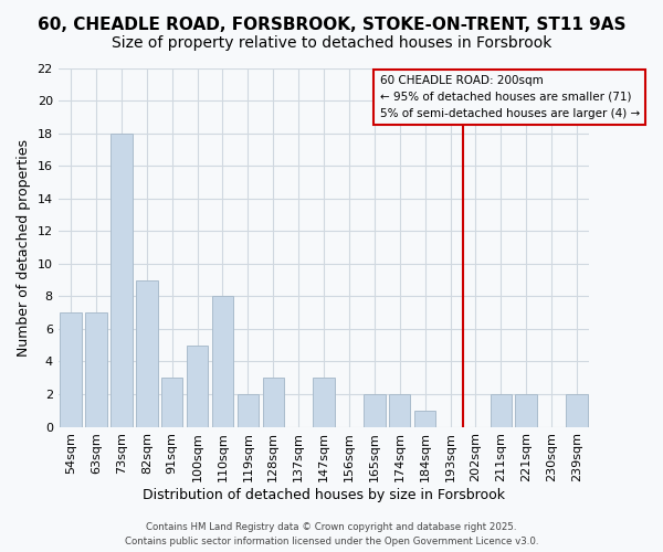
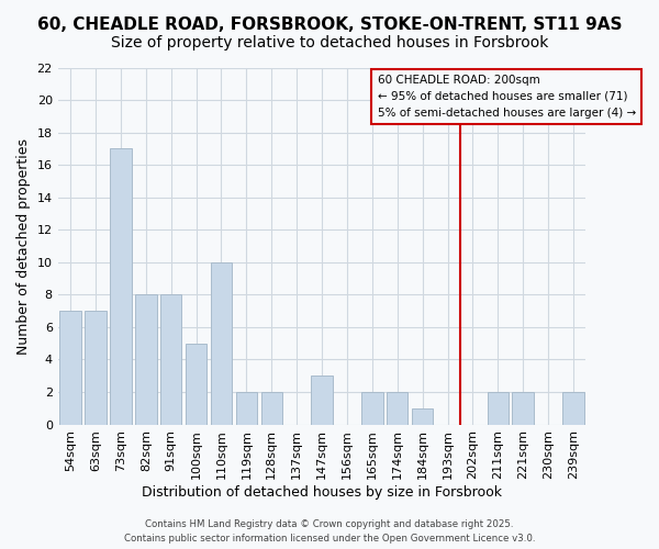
73sqm: 18 -> 17
82sqm: 9 -> 8
91sqm: 3 -> 8
110sqm: 8 -> 10
128sqm: 3 -> 2
